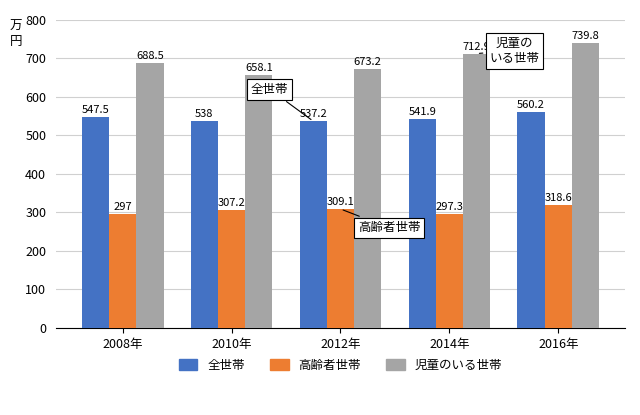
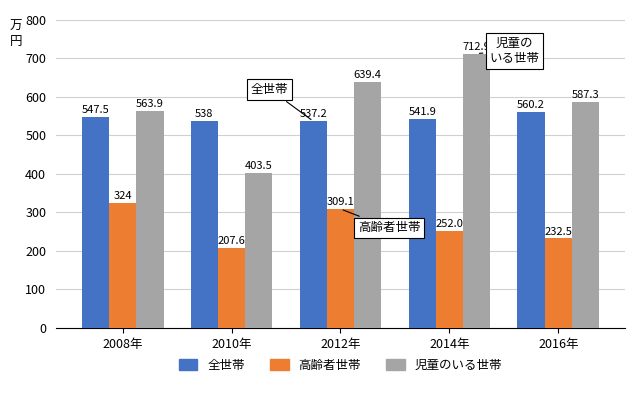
高齢者世帯/2008年: 297 -> 324
児童のいる世帯/2008年: 688.5 -> 563.9
高齢者世帯/2010年: 307.2 -> 207.6
児童のいる世帯/2010年: 658.1 -> 403.5
児童のいる世帯/2012年: 673.2 -> 639.4
高齢者世帯/2014年: 297.3 -> 252.0
高齢者世帯/2016年: 318.6 -> 232.5
児童のいる世帯/2016年: 739.8 -> 587.3
